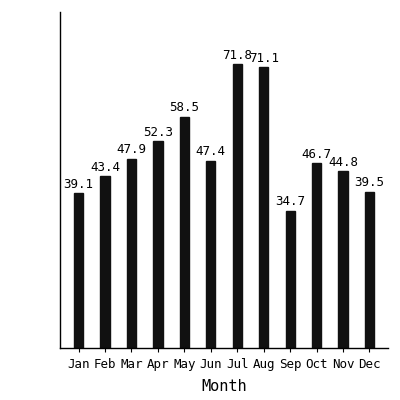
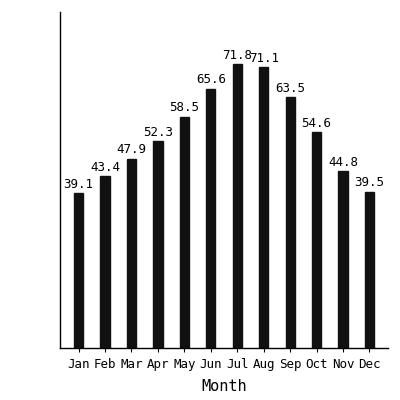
Jun: 47.4 -> 65.6
Sep: 34.7 -> 63.5
Oct: 46.7 -> 54.6
